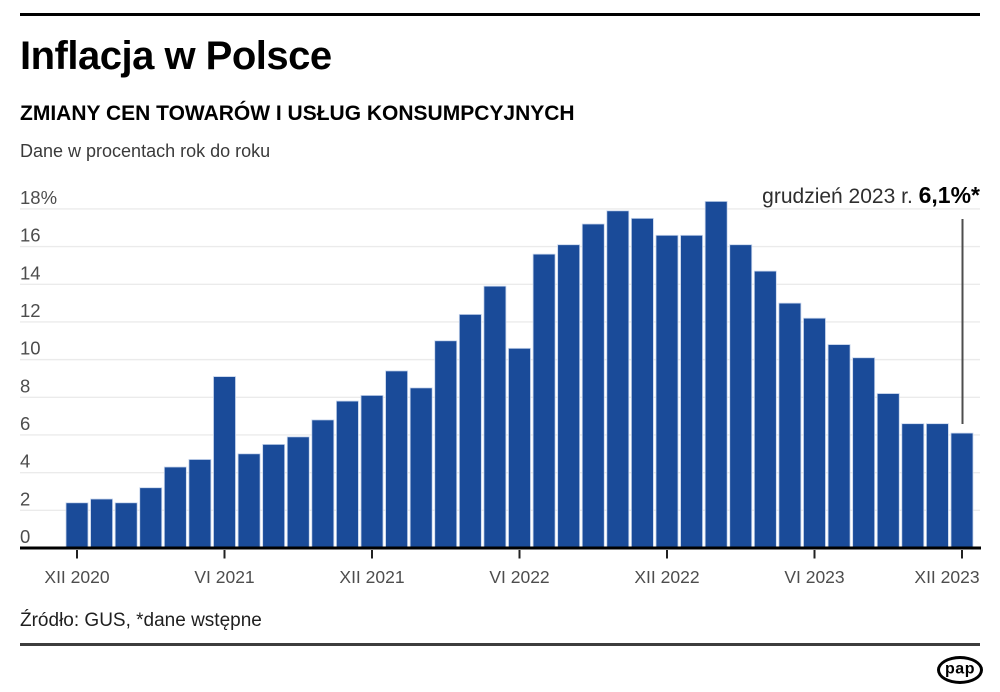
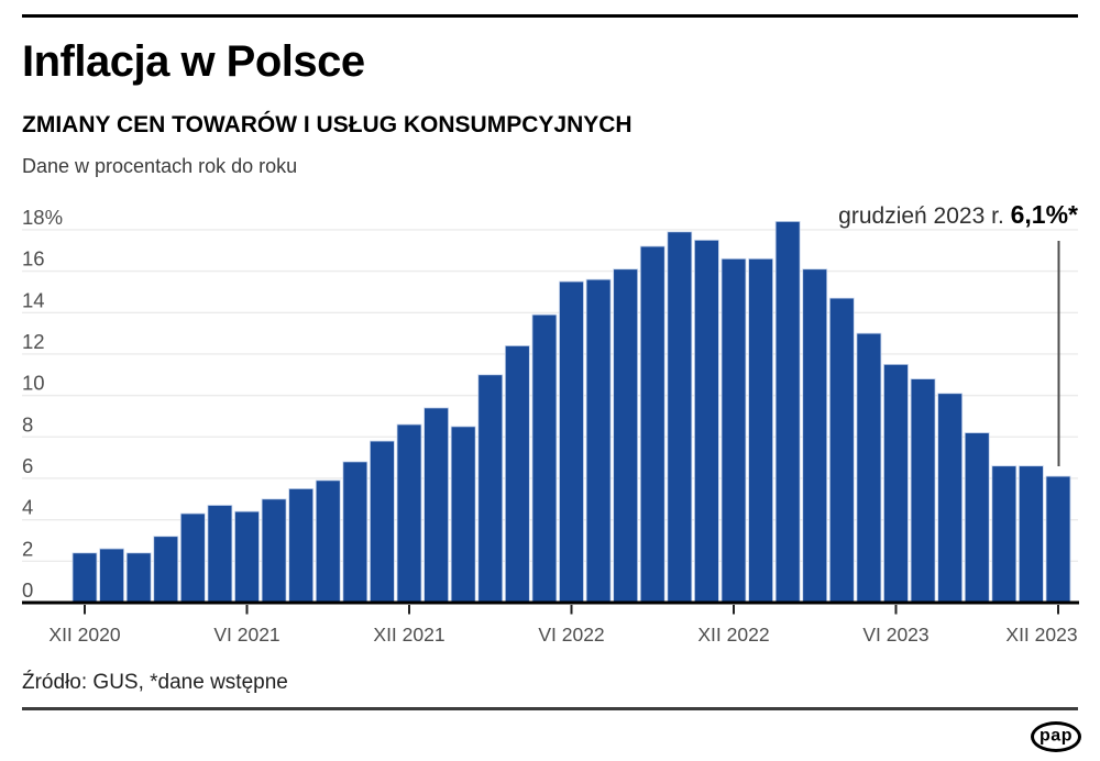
VI 2021: 9.1% -> 4.4%
XII 2021: 8.1% -> 8.6%
VI 2022: 10.6% -> 15.5%
VI 2023: 12.2% -> 11.5%
